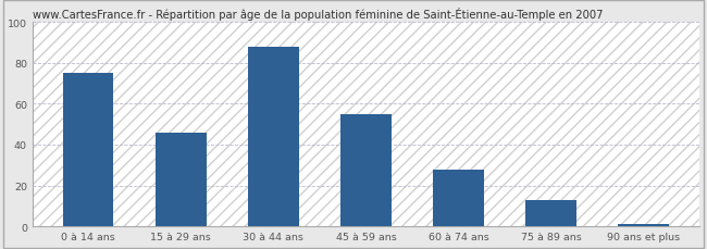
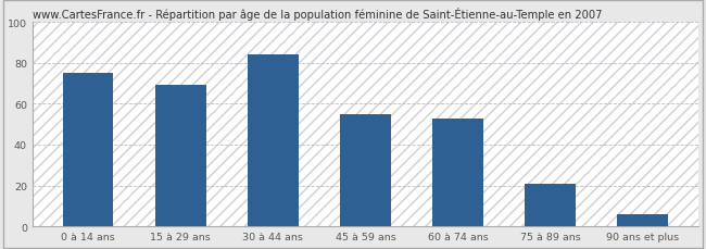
15 à 29 ans: 46 -> 69
30 à 44 ans: 88 -> 84
60 à 74 ans: 28 -> 53
75 à 89 ans: 13 -> 21
90 ans et plus: 1 -> 6
